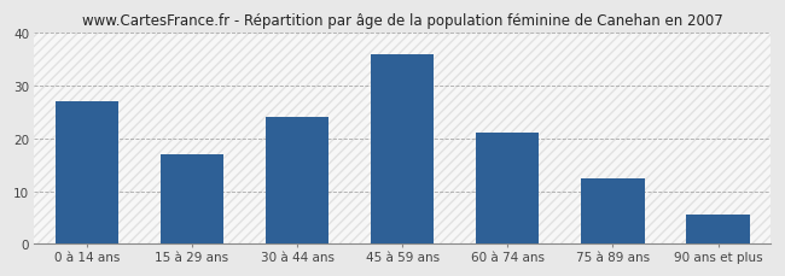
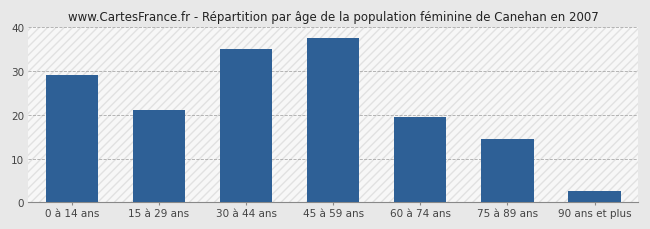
0 à 14 ans: 27.0 -> 29.0
15 à 29 ans: 17.0 -> 21.0
30 à 44 ans: 24.0 -> 35.0
45 à 59 ans: 36.0 -> 37.5
60 à 74 ans: 21.0 -> 19.5
75 à 89 ans: 12.5 -> 14.5
90 ans et plus: 5.5 -> 2.5
